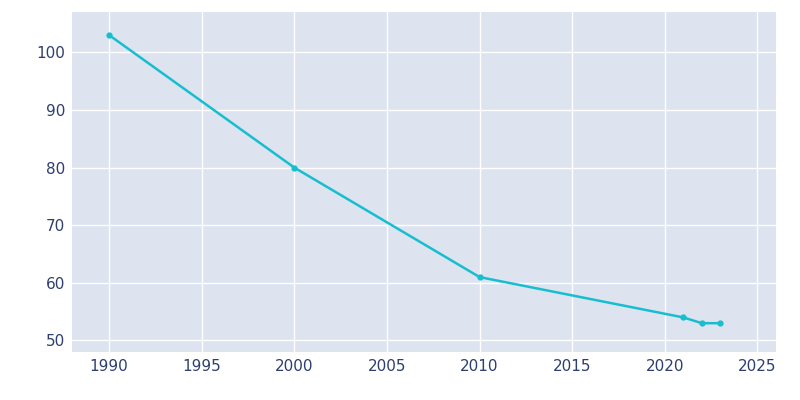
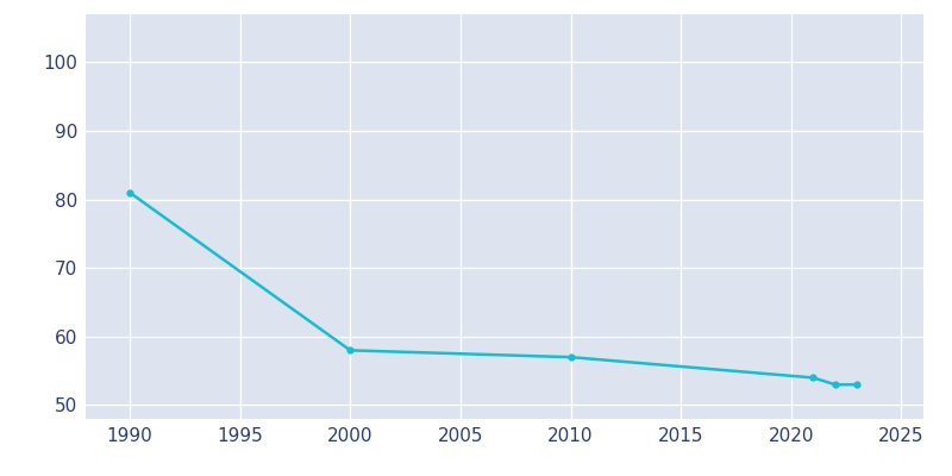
1990: 103 -> 81
2000: 80 -> 58
2010: 61 -> 57
